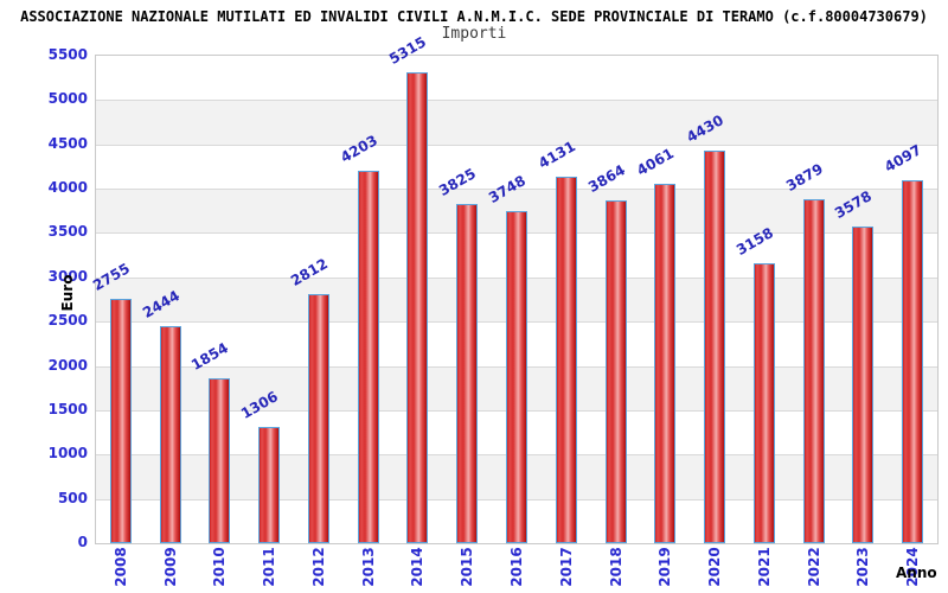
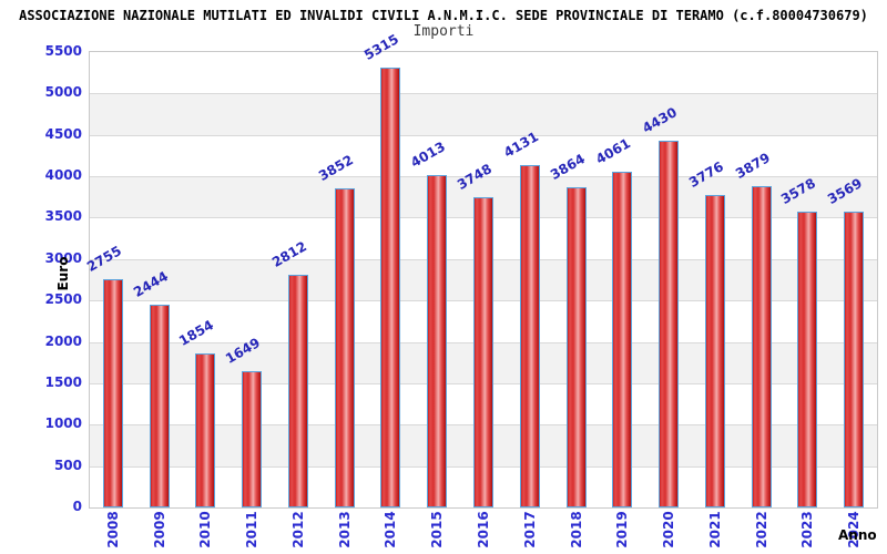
2011: 1306 -> 1649
2013: 4203 -> 3852
2015: 3825 -> 4013
2021: 3158 -> 3776
2024: 4097 -> 3569
